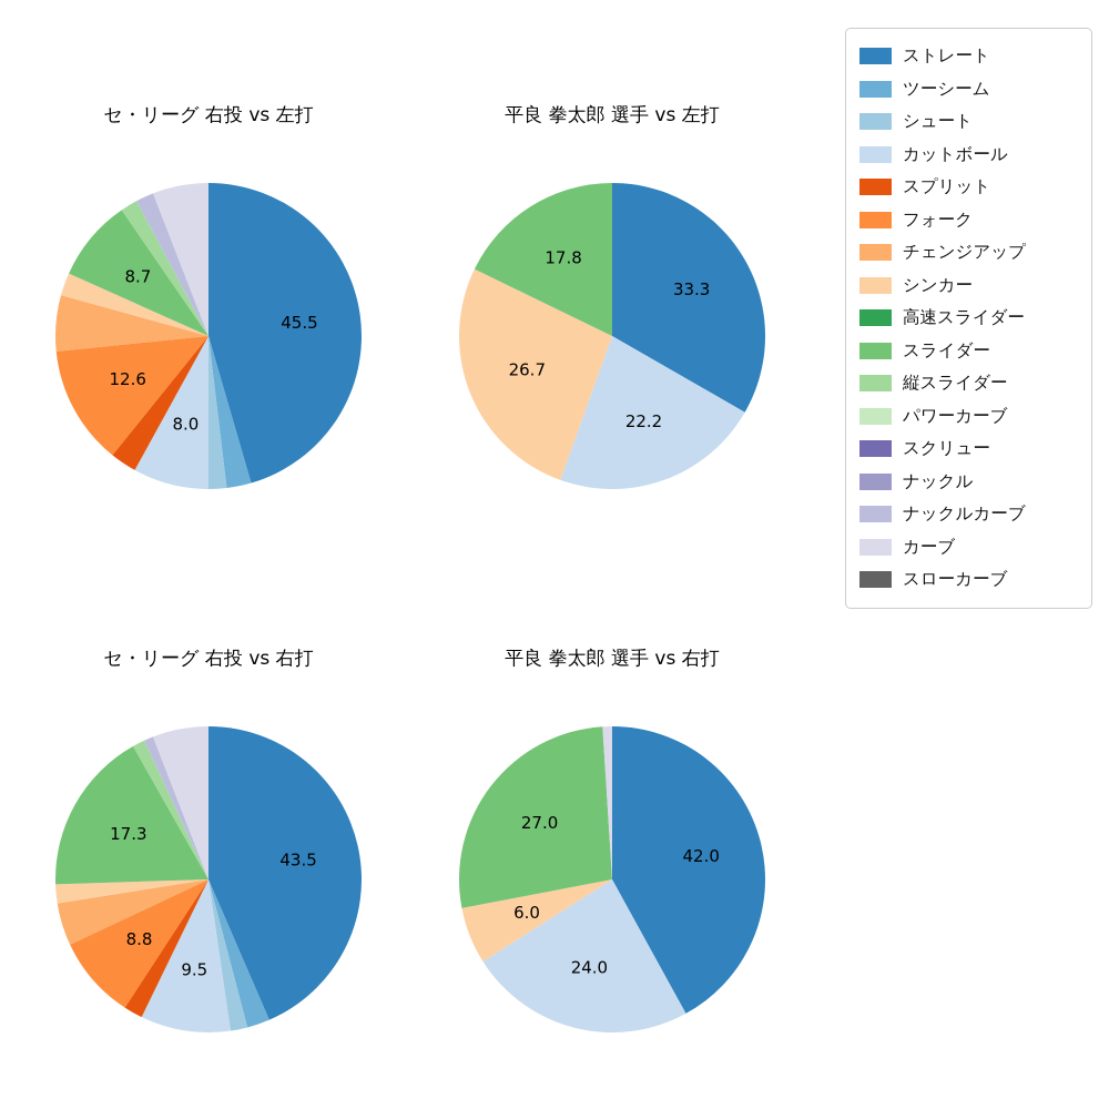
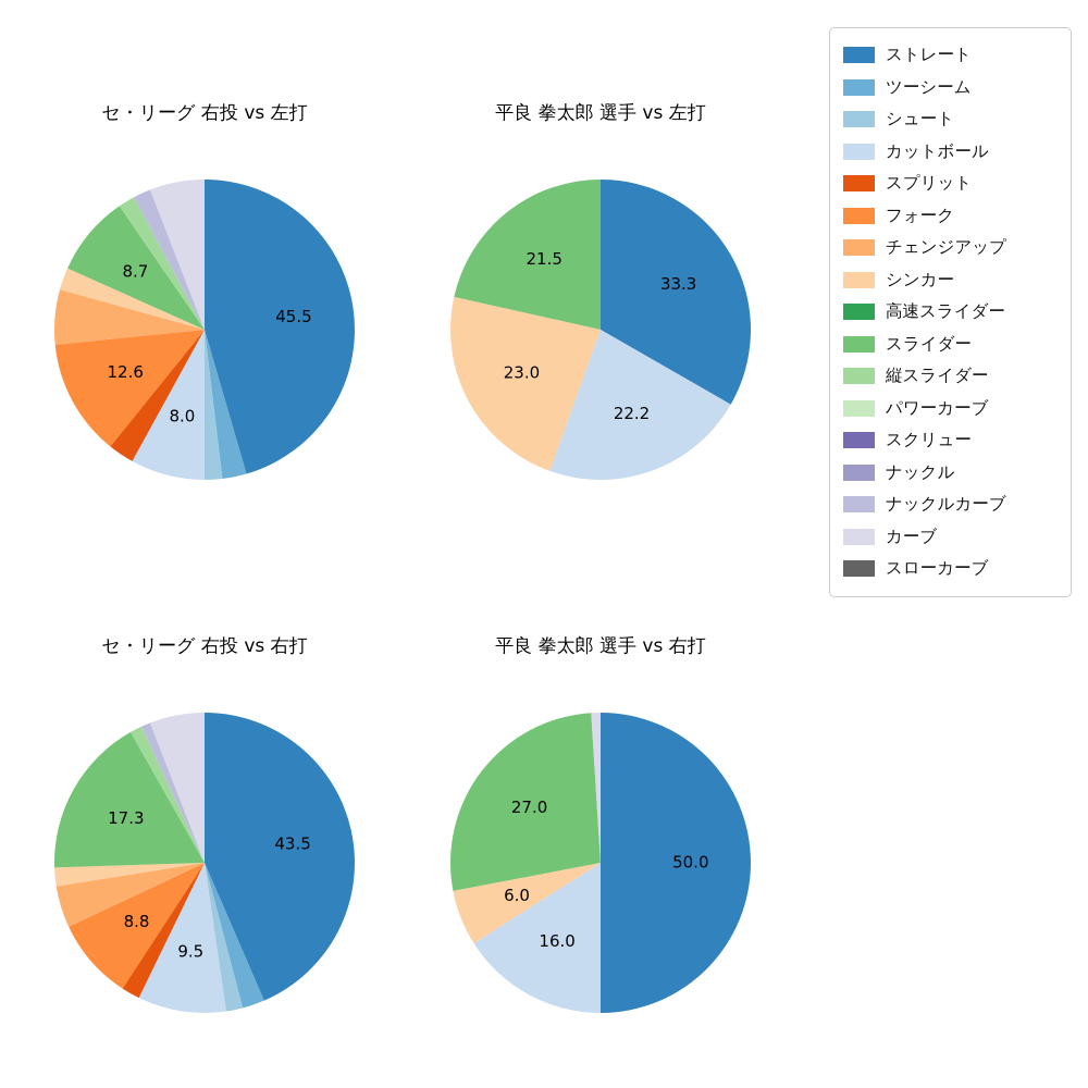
平良 拳太郎 選手 vs 左打/シンカー: 26.7 -> 23.0
平良 拳太郎 選手 vs 左打/スライダー: 17.8 -> 21.5
平良 拳太郎 選手 vs 右打/ストレート: 42.0 -> 50.0
平良 拳太郎 選手 vs 右打/カットボール: 24.0 -> 16.0
